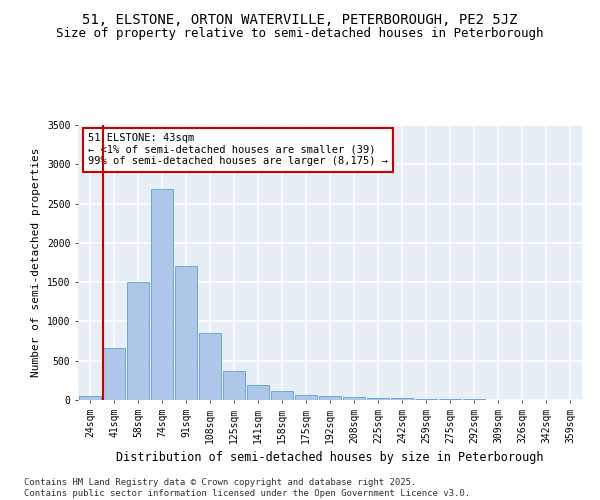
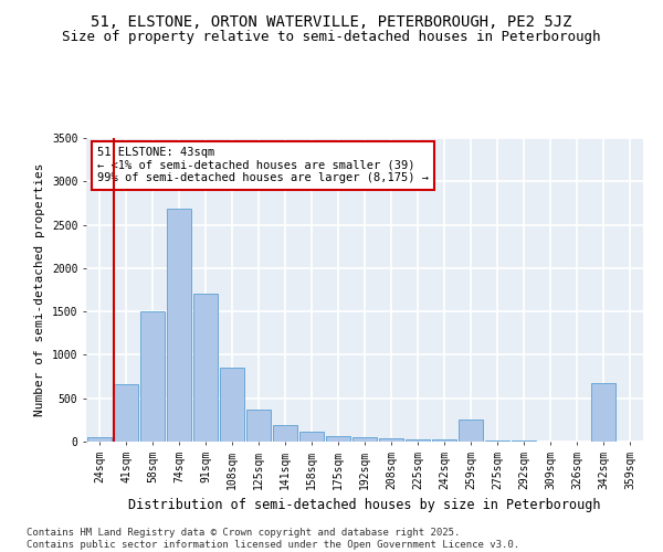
259sqm: 20 -> 260
342sqm: 0 -> 680
